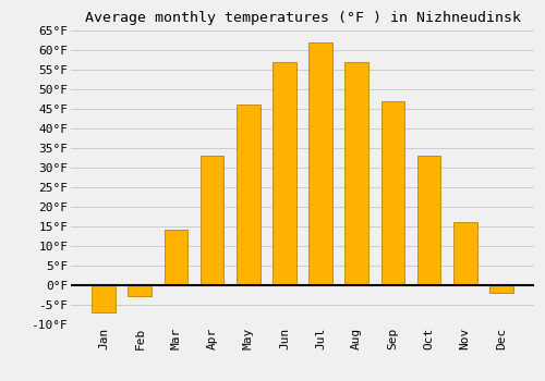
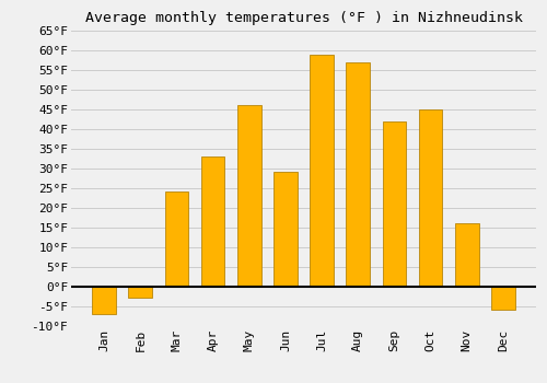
Mar: 14°F -> 24°F
Jun: 57°F -> 29°F
Jul: 62°F -> 59°F
Sep: 47°F -> 42°F
Oct: 33°F -> 45°F
Dec: -2°F -> -6°F
